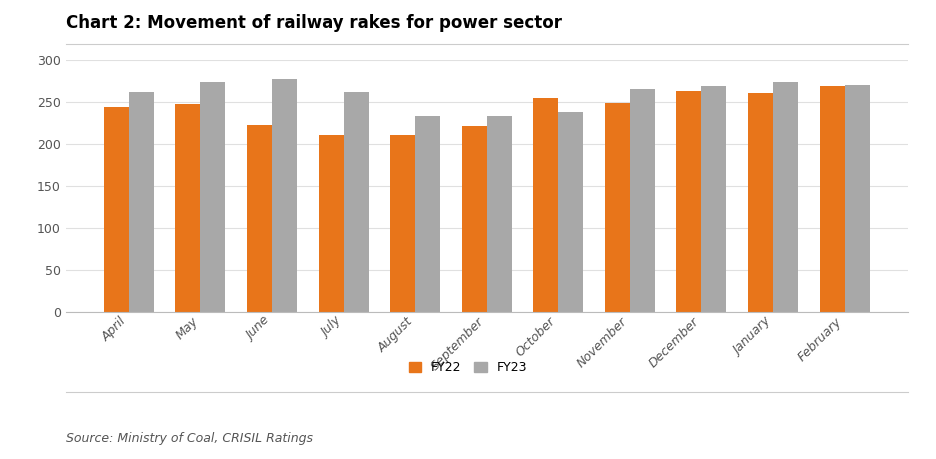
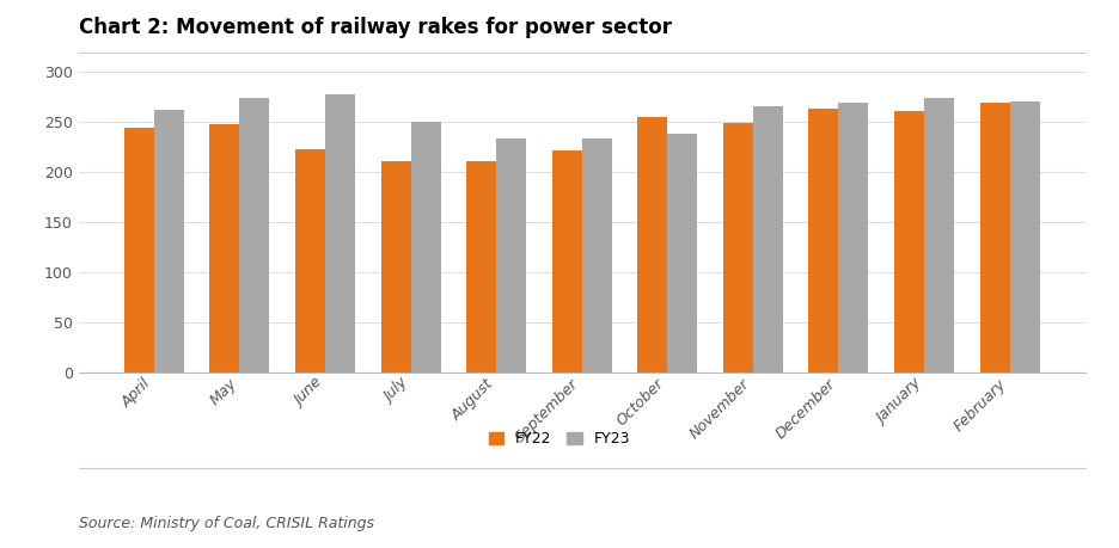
FY23/July: 262 -> 250
